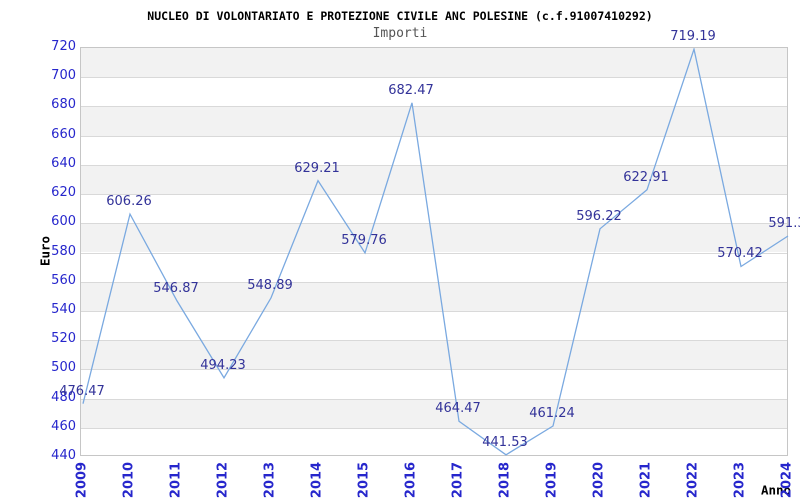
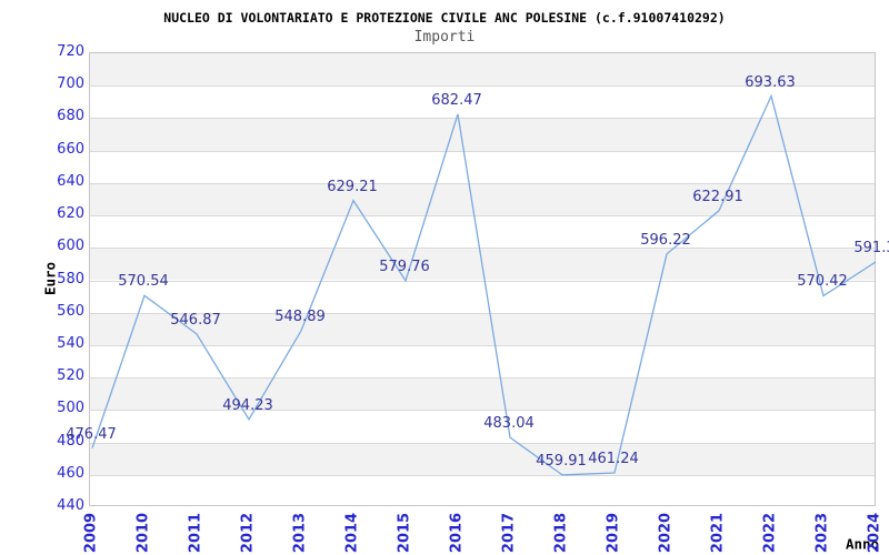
2010: 606.26 -> 570.54
2017: 464.47 -> 483.04
2018: 441.53 -> 459.91
2022: 719.19 -> 693.63
